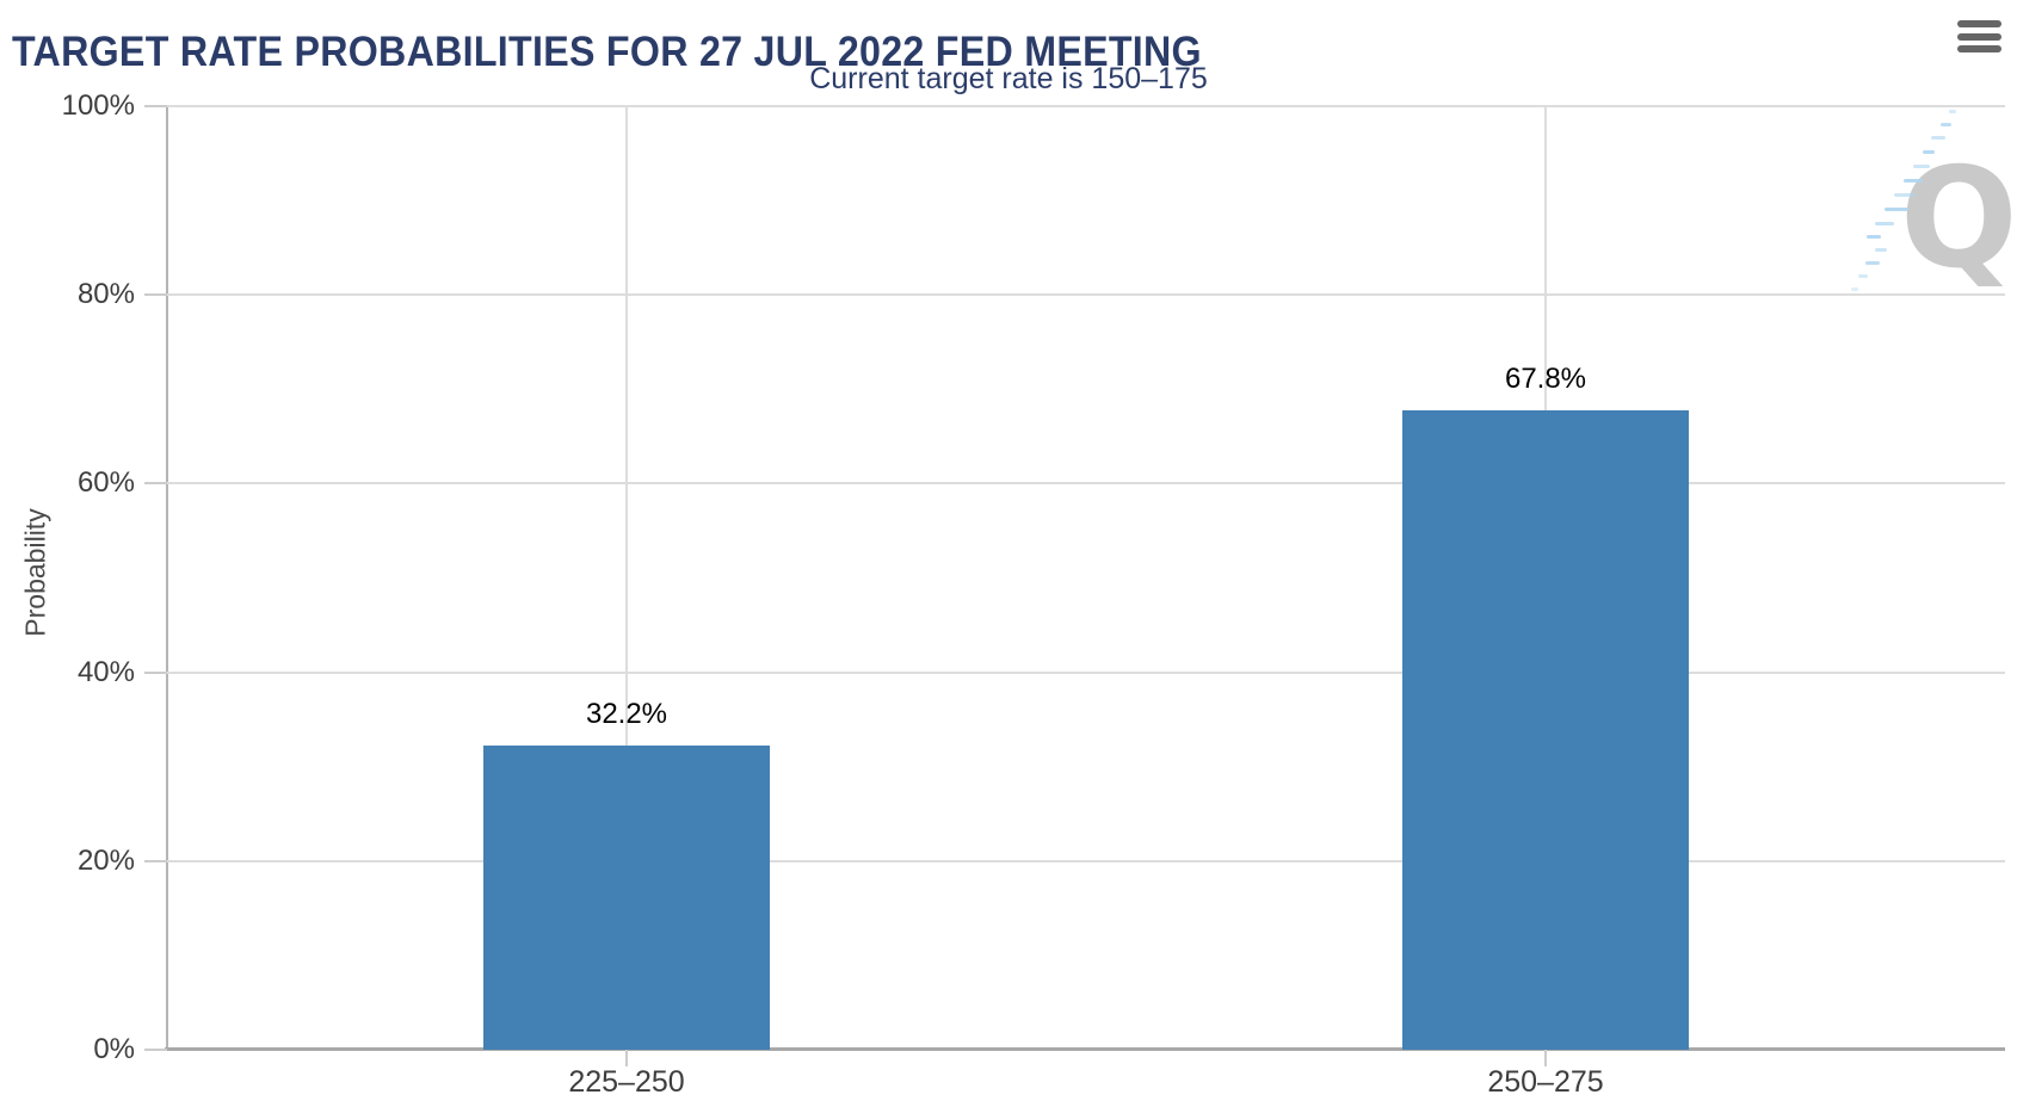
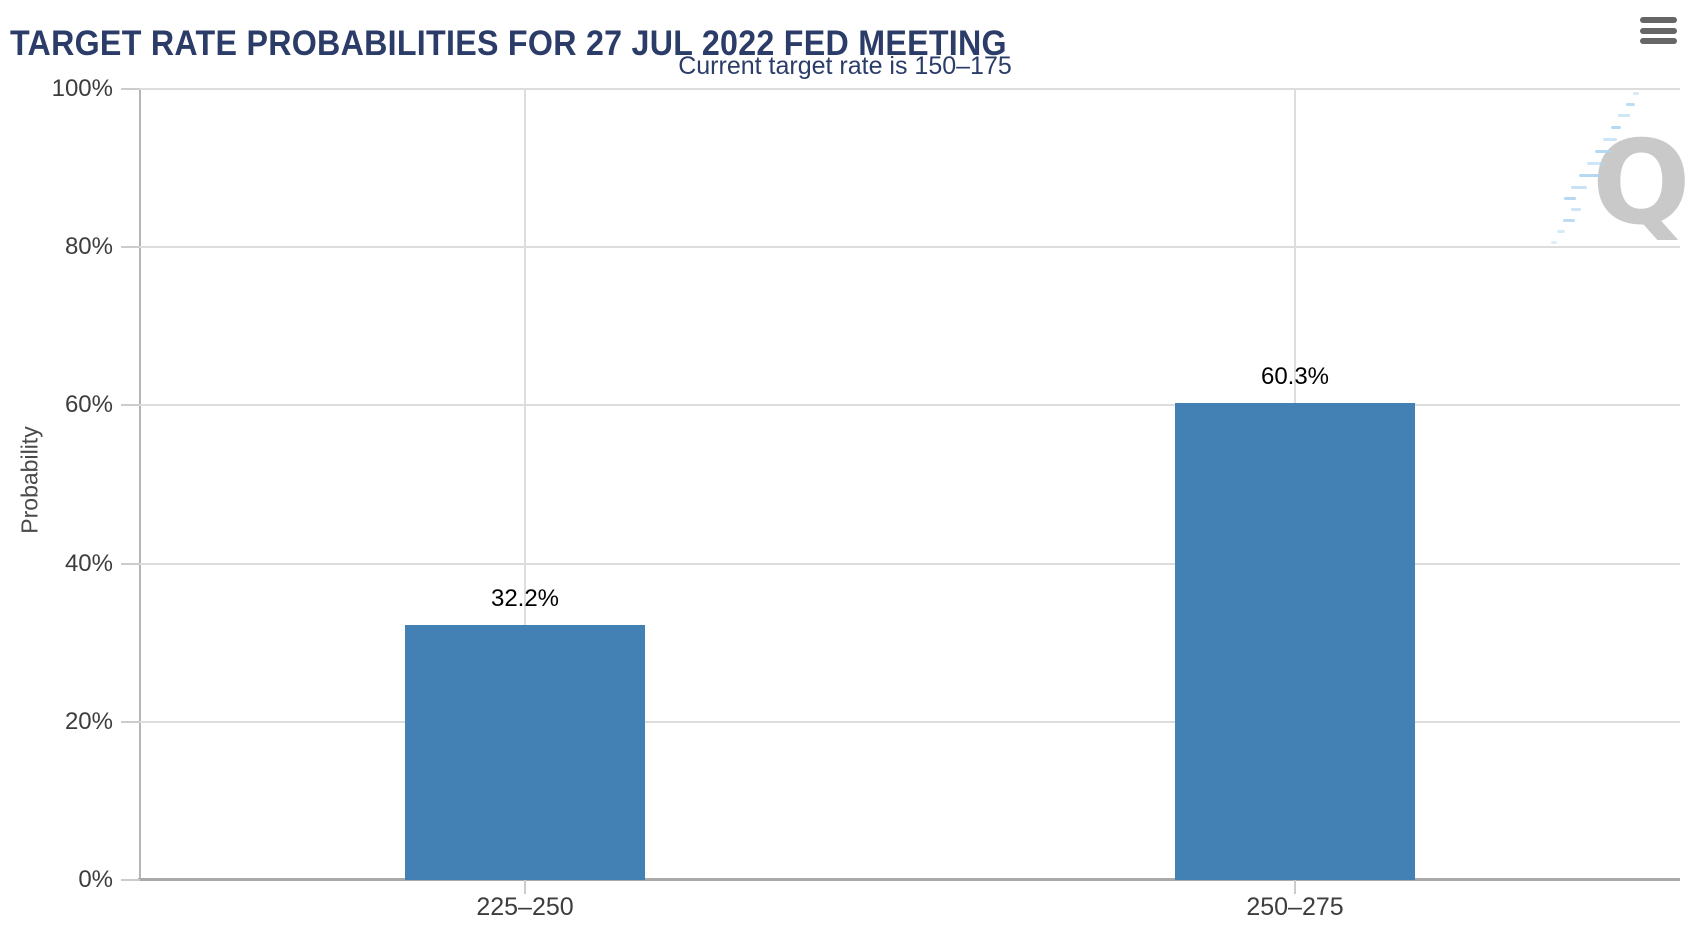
250–275: 67.8% -> 60.3%
